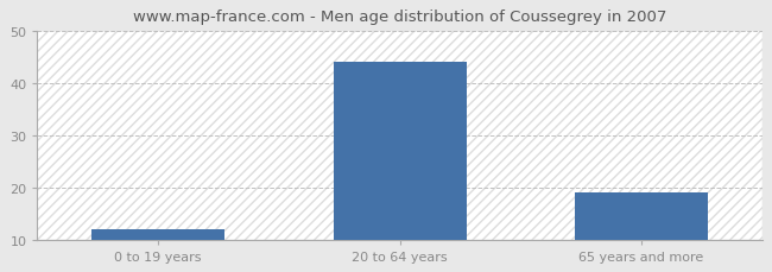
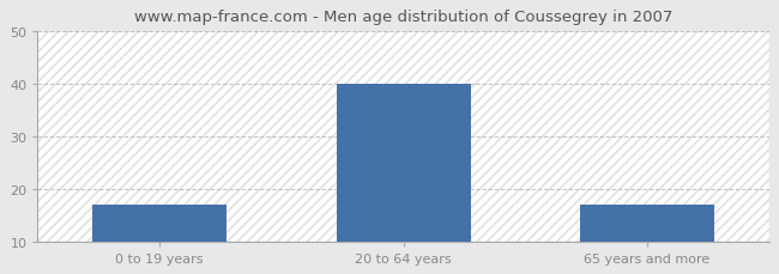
0 to 19 years: 12 -> 17
20 to 64 years: 44 -> 40
65 years and more: 19 -> 17
